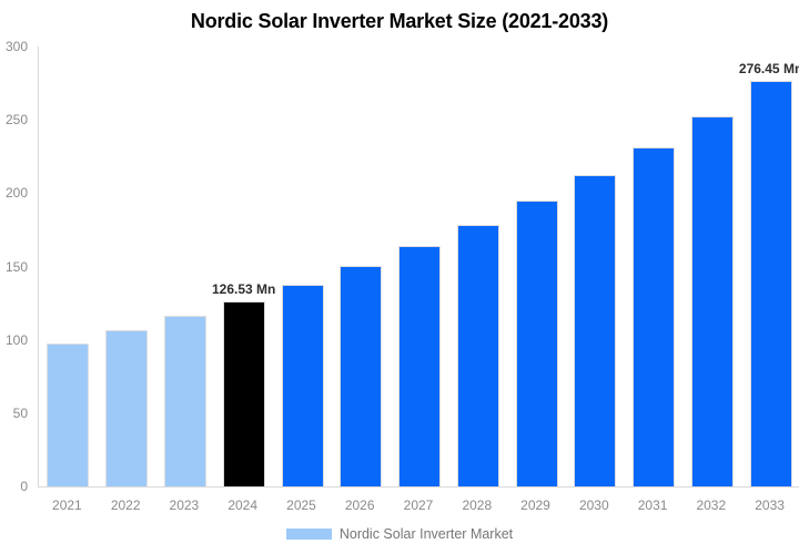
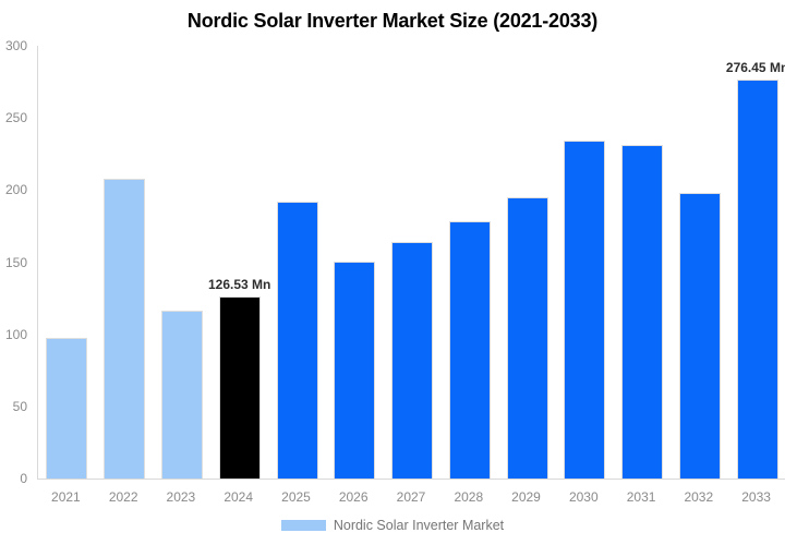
2022: 106 -> 208
2025: 138 -> 192
2030: 212 -> 234
2032: 252 -> 198
